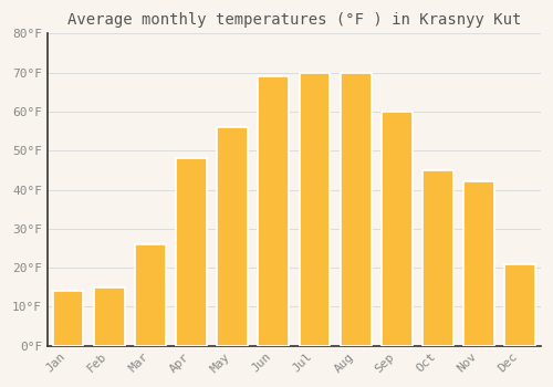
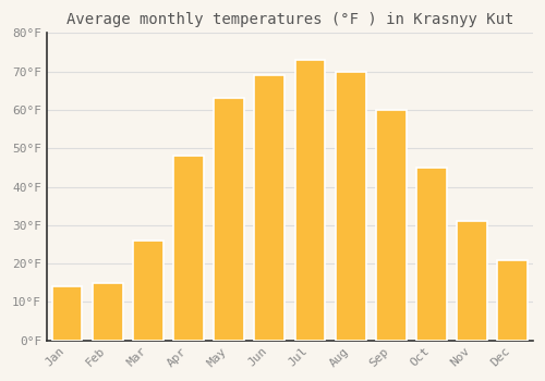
May: 56°F -> 63°F
Jul: 70°F -> 73°F
Nov: 42°F -> 31°F
